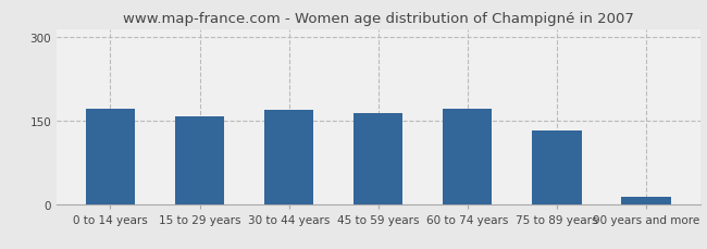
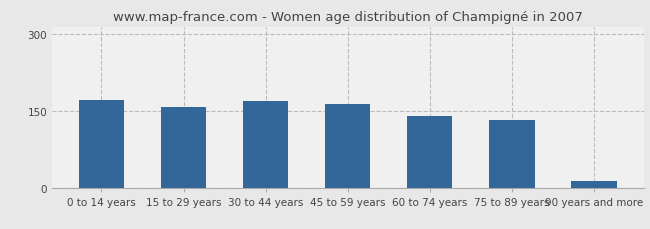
60 to 74 years: 172 -> 140
